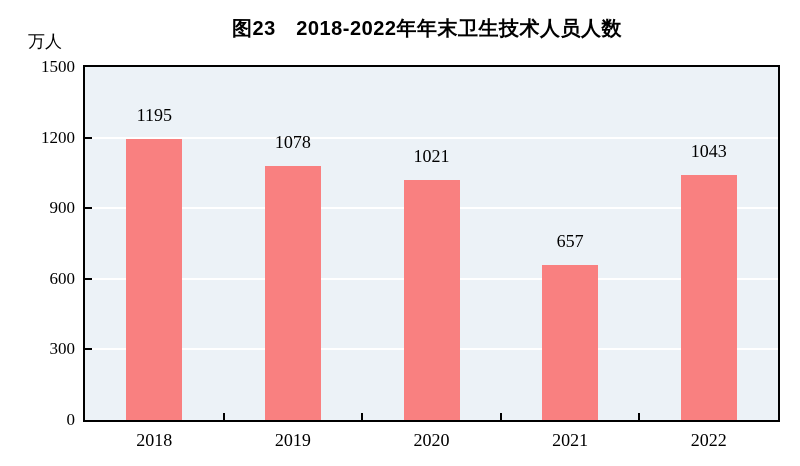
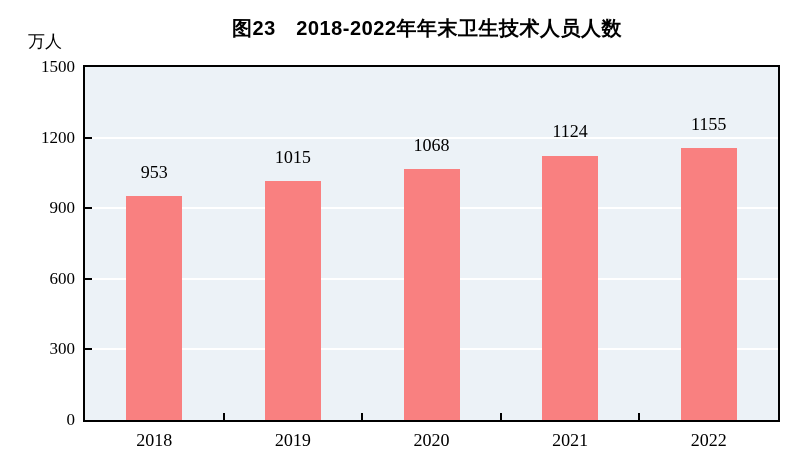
2018: 1195 -> 953
2019: 1078 -> 1015
2020: 1021 -> 1068
2021: 657 -> 1124
2022: 1043 -> 1155
